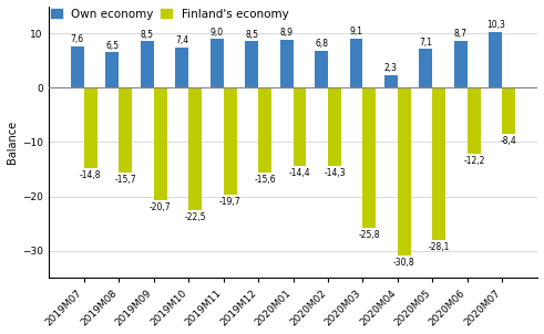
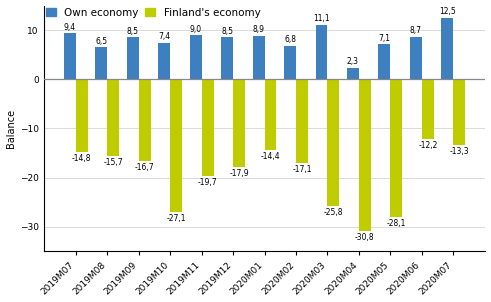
Own economy/2019M07: 7,6 -> 9,4
Finland's economy/2019M09: -20,7 -> -16,7
Finland's economy/2019M10: -22,5 -> -27,1
Finland's economy/2019M12: -15,6 -> -17,9
Finland's economy/2020M02: -14,3 -> -17,1
Own economy/2020M03: 9,1 -> 11,1
Own economy/2020M07: 10,3 -> 12,5
Finland's economy/2020M07: -8,4 -> -13,3
